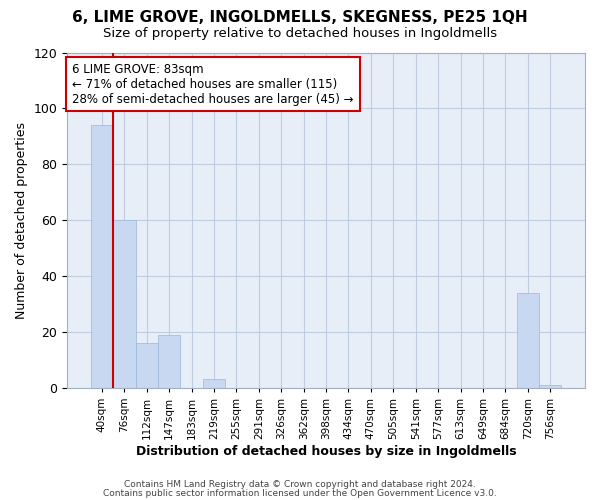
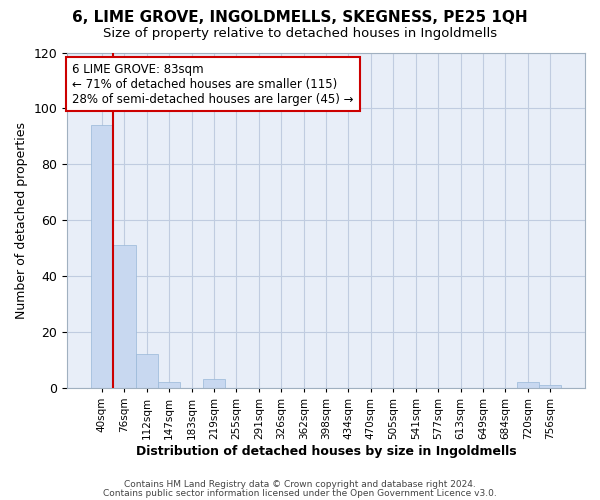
76sqm: 60 -> 51
112sqm: 16 -> 12
147sqm: 19 -> 2
720sqm: 34 -> 2
